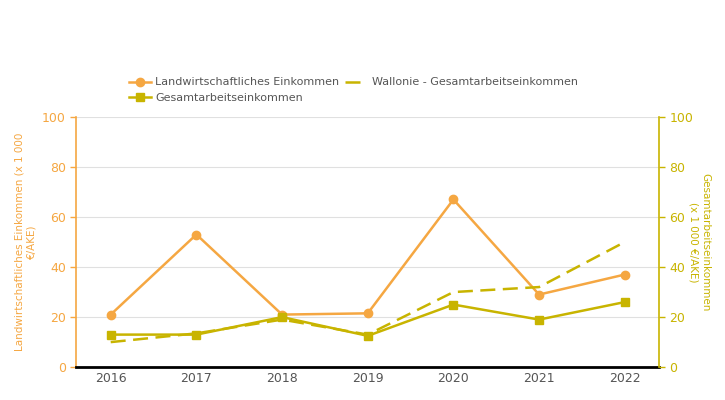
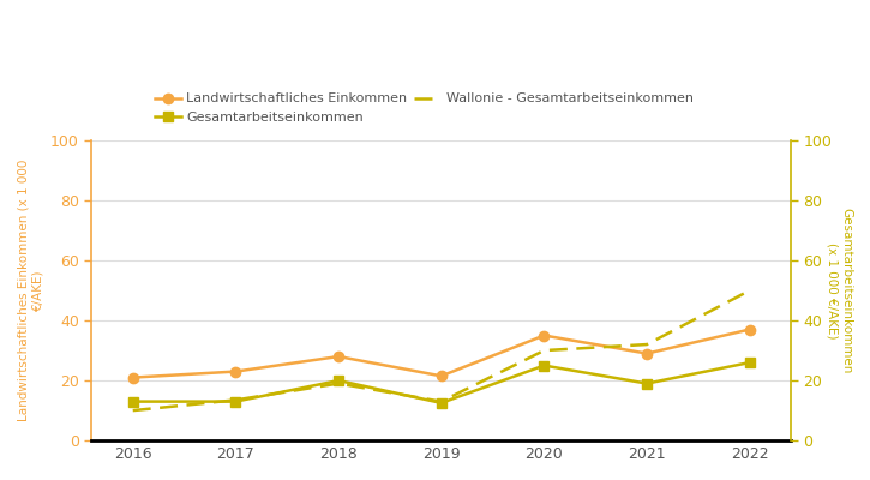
Landwirtschaftliches Einkommen/2017: 53.0 -> 23.0
Landwirtschaftliches Einkommen/2018: 21.0 -> 28.0
Landwirtschaftliches Einkommen/2020: 67.0 -> 35.0
